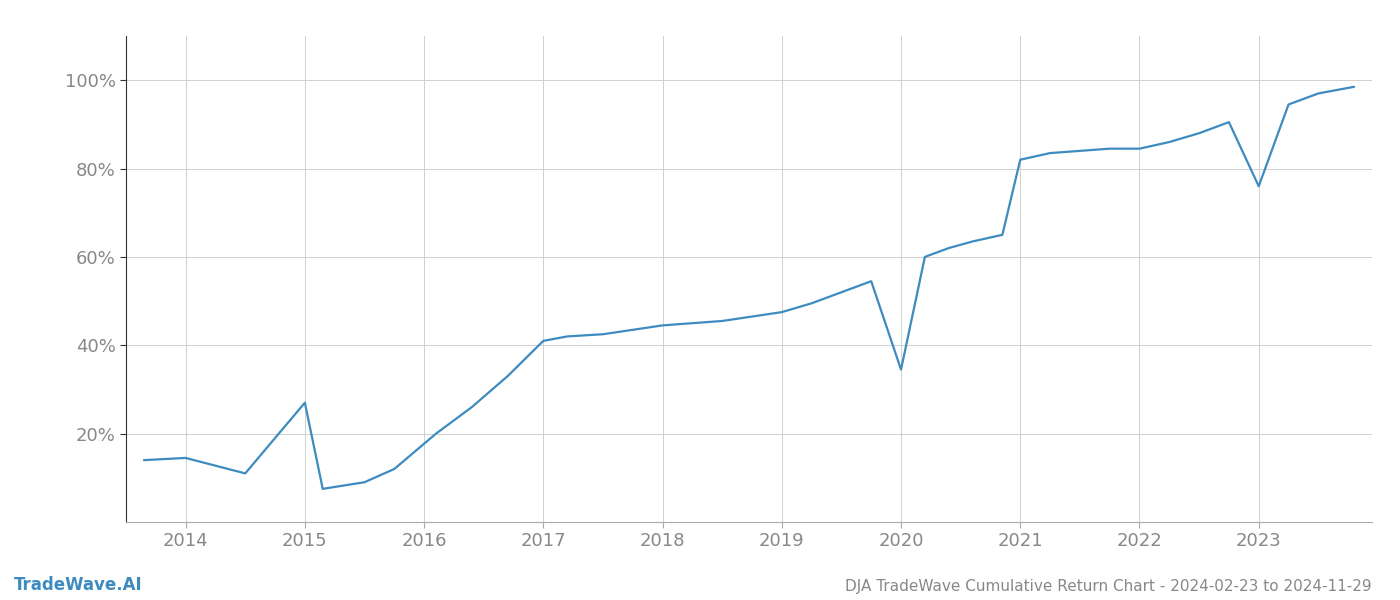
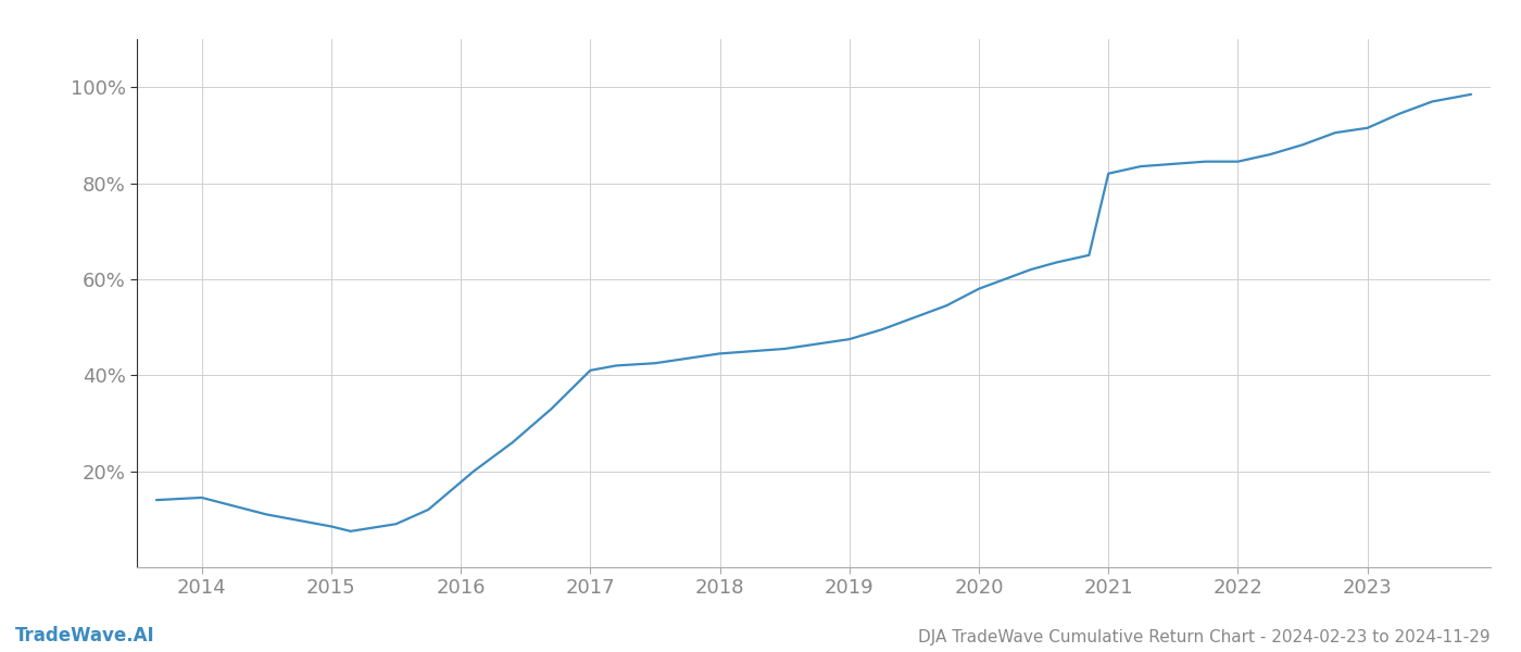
2015: 27.0% -> 8.5%
2020: 34.5% -> 58.0%
2023: 76.0% -> 91.5%
